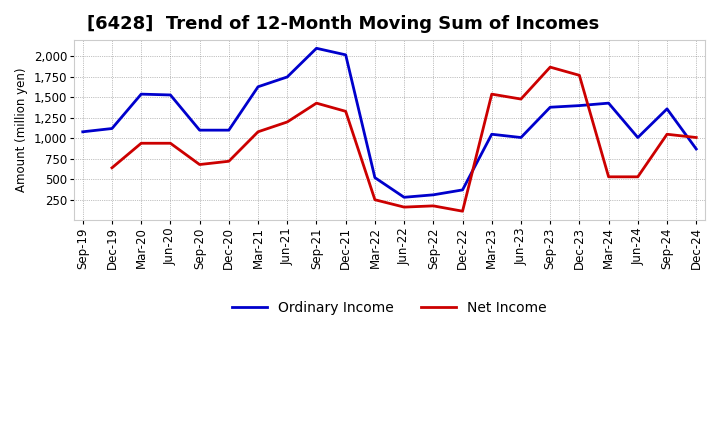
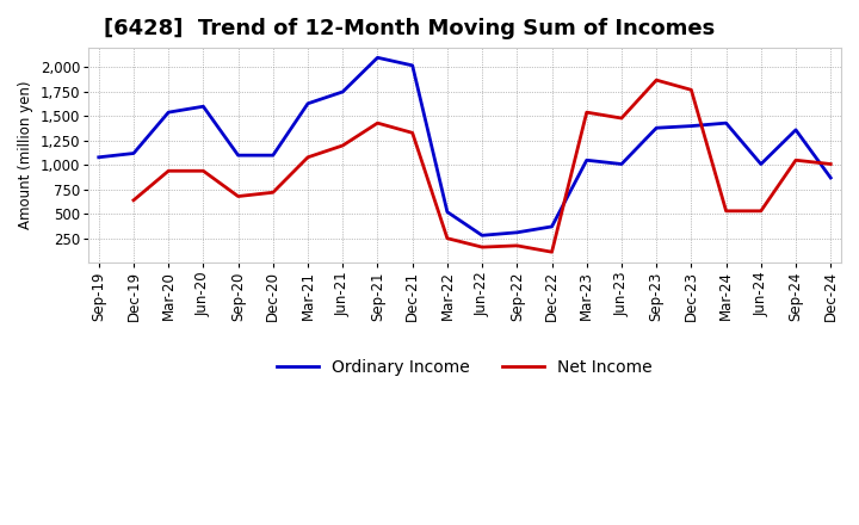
Ordinary Income/Jun-20: 1,530 -> 1,600
